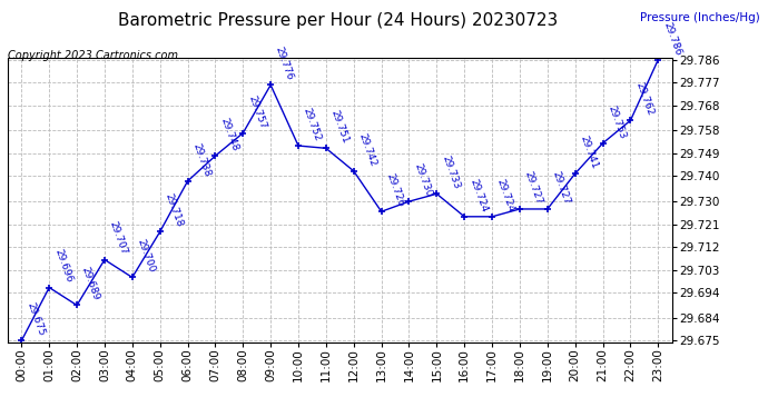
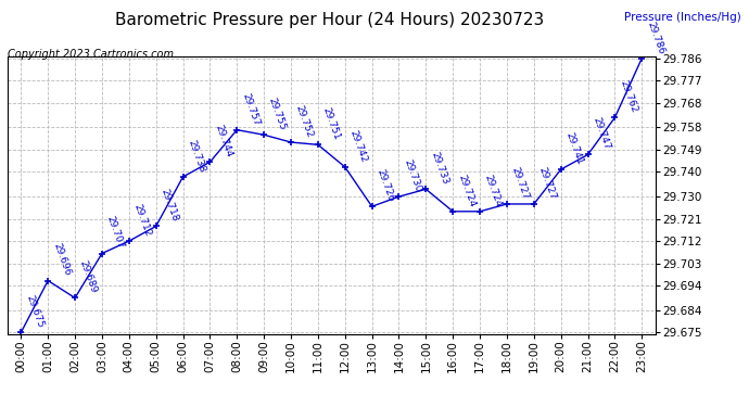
04:00: 29.700 -> 29.712
07:00: 29.748 -> 29.744
09:00: 29.776 -> 29.755
21:00: 29.753 -> 29.747
